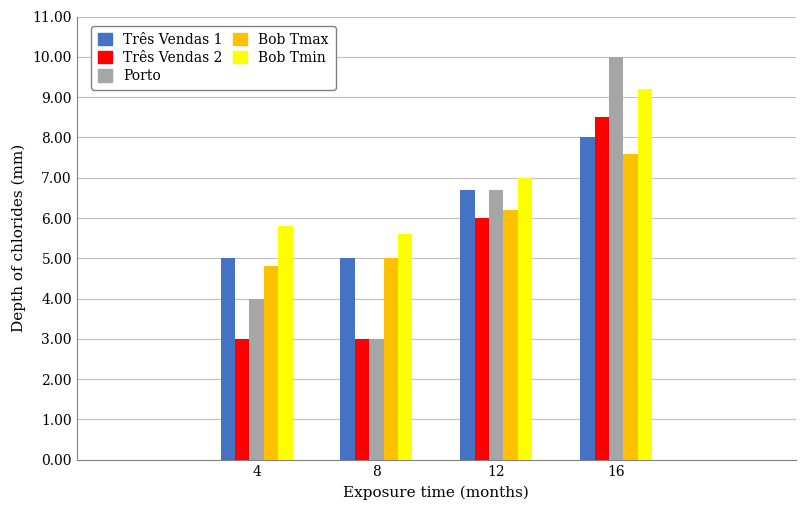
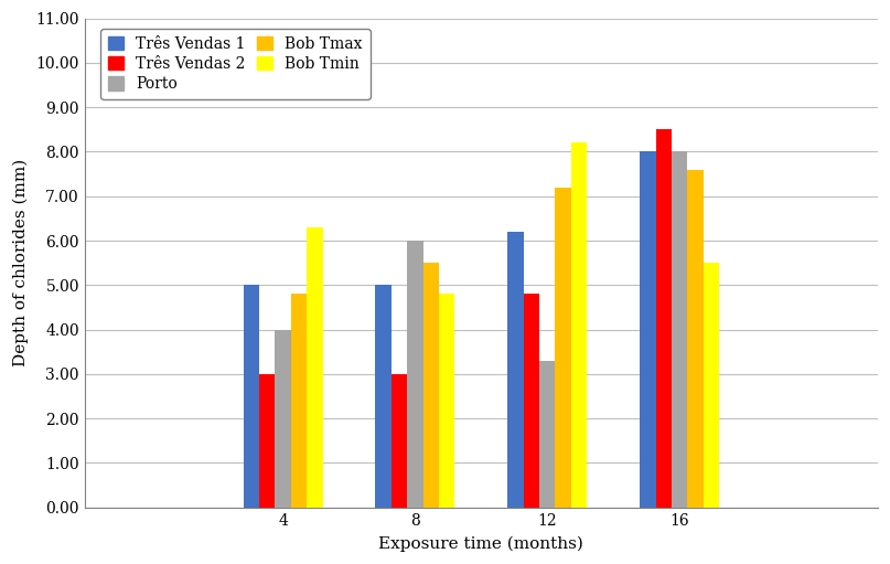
Bob Tmin/4: 5.8 -> 6.3
Porto/8: 3.0 -> 6.0
Bob Tmax/8: 5.0 -> 5.5
Bob Tmin/8: 5.6 -> 4.8
Três Vendas 1/12: 6.7 -> 6.2
Três Vendas 2/12: 6.0 -> 4.8
Porto/12: 6.7 -> 3.3
Bob Tmax/12: 6.2 -> 7.2
Bob Tmin/12: 7.0 -> 8.2
Porto/16: 10.0 -> 8.0
Bob Tmin/16: 9.2 -> 5.5
